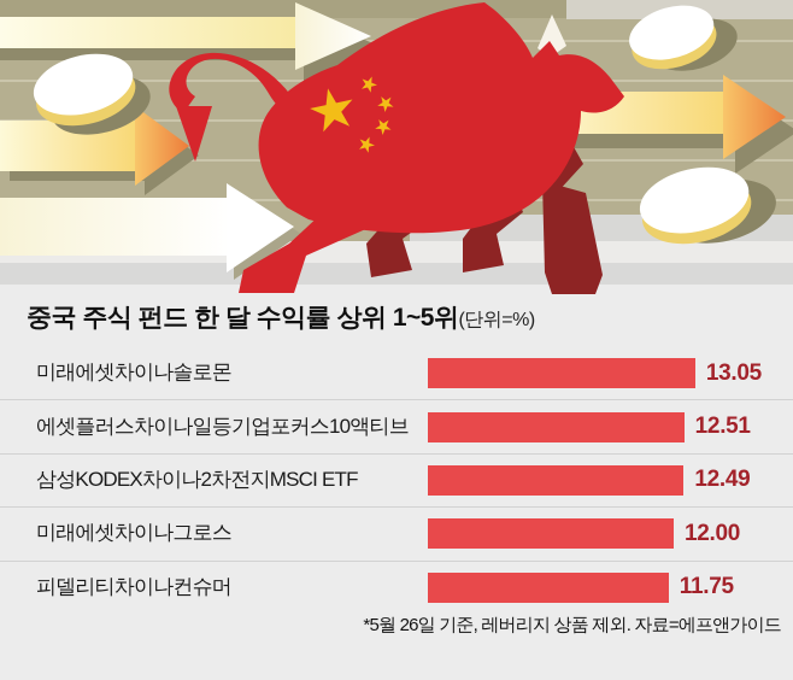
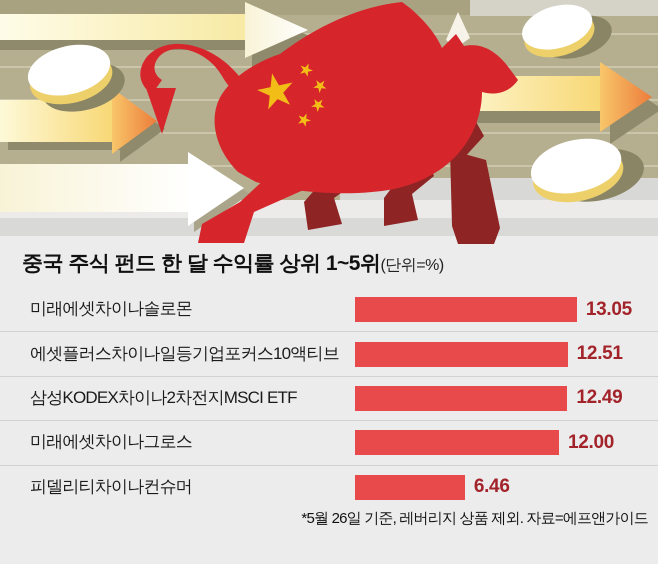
피델리티차이나컨슈머: 11.75 -> 6.46
